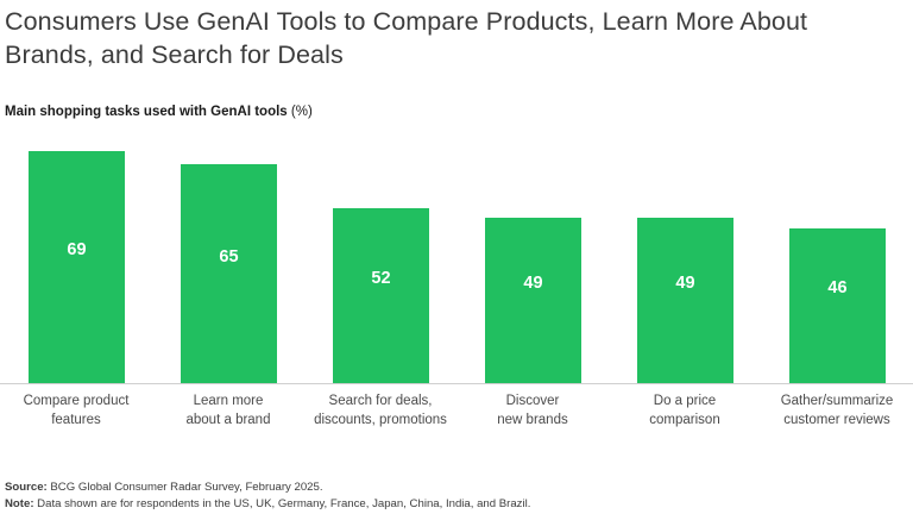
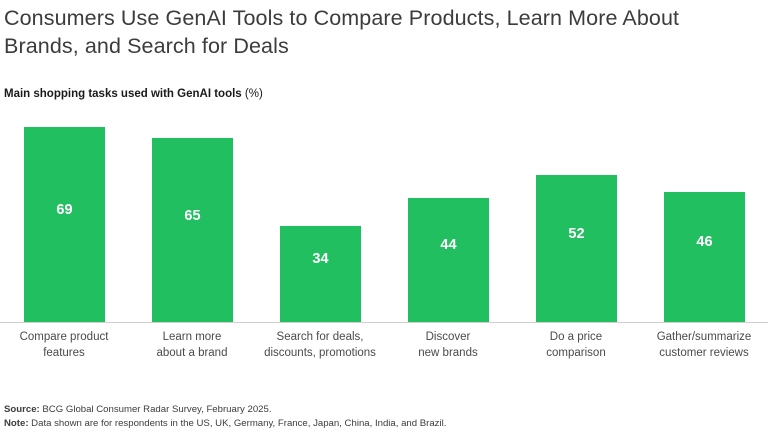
Search for deals, discounts, promotions: 52 -> 34
Discover new brands: 49 -> 44
Do a price comparison: 49 -> 52
